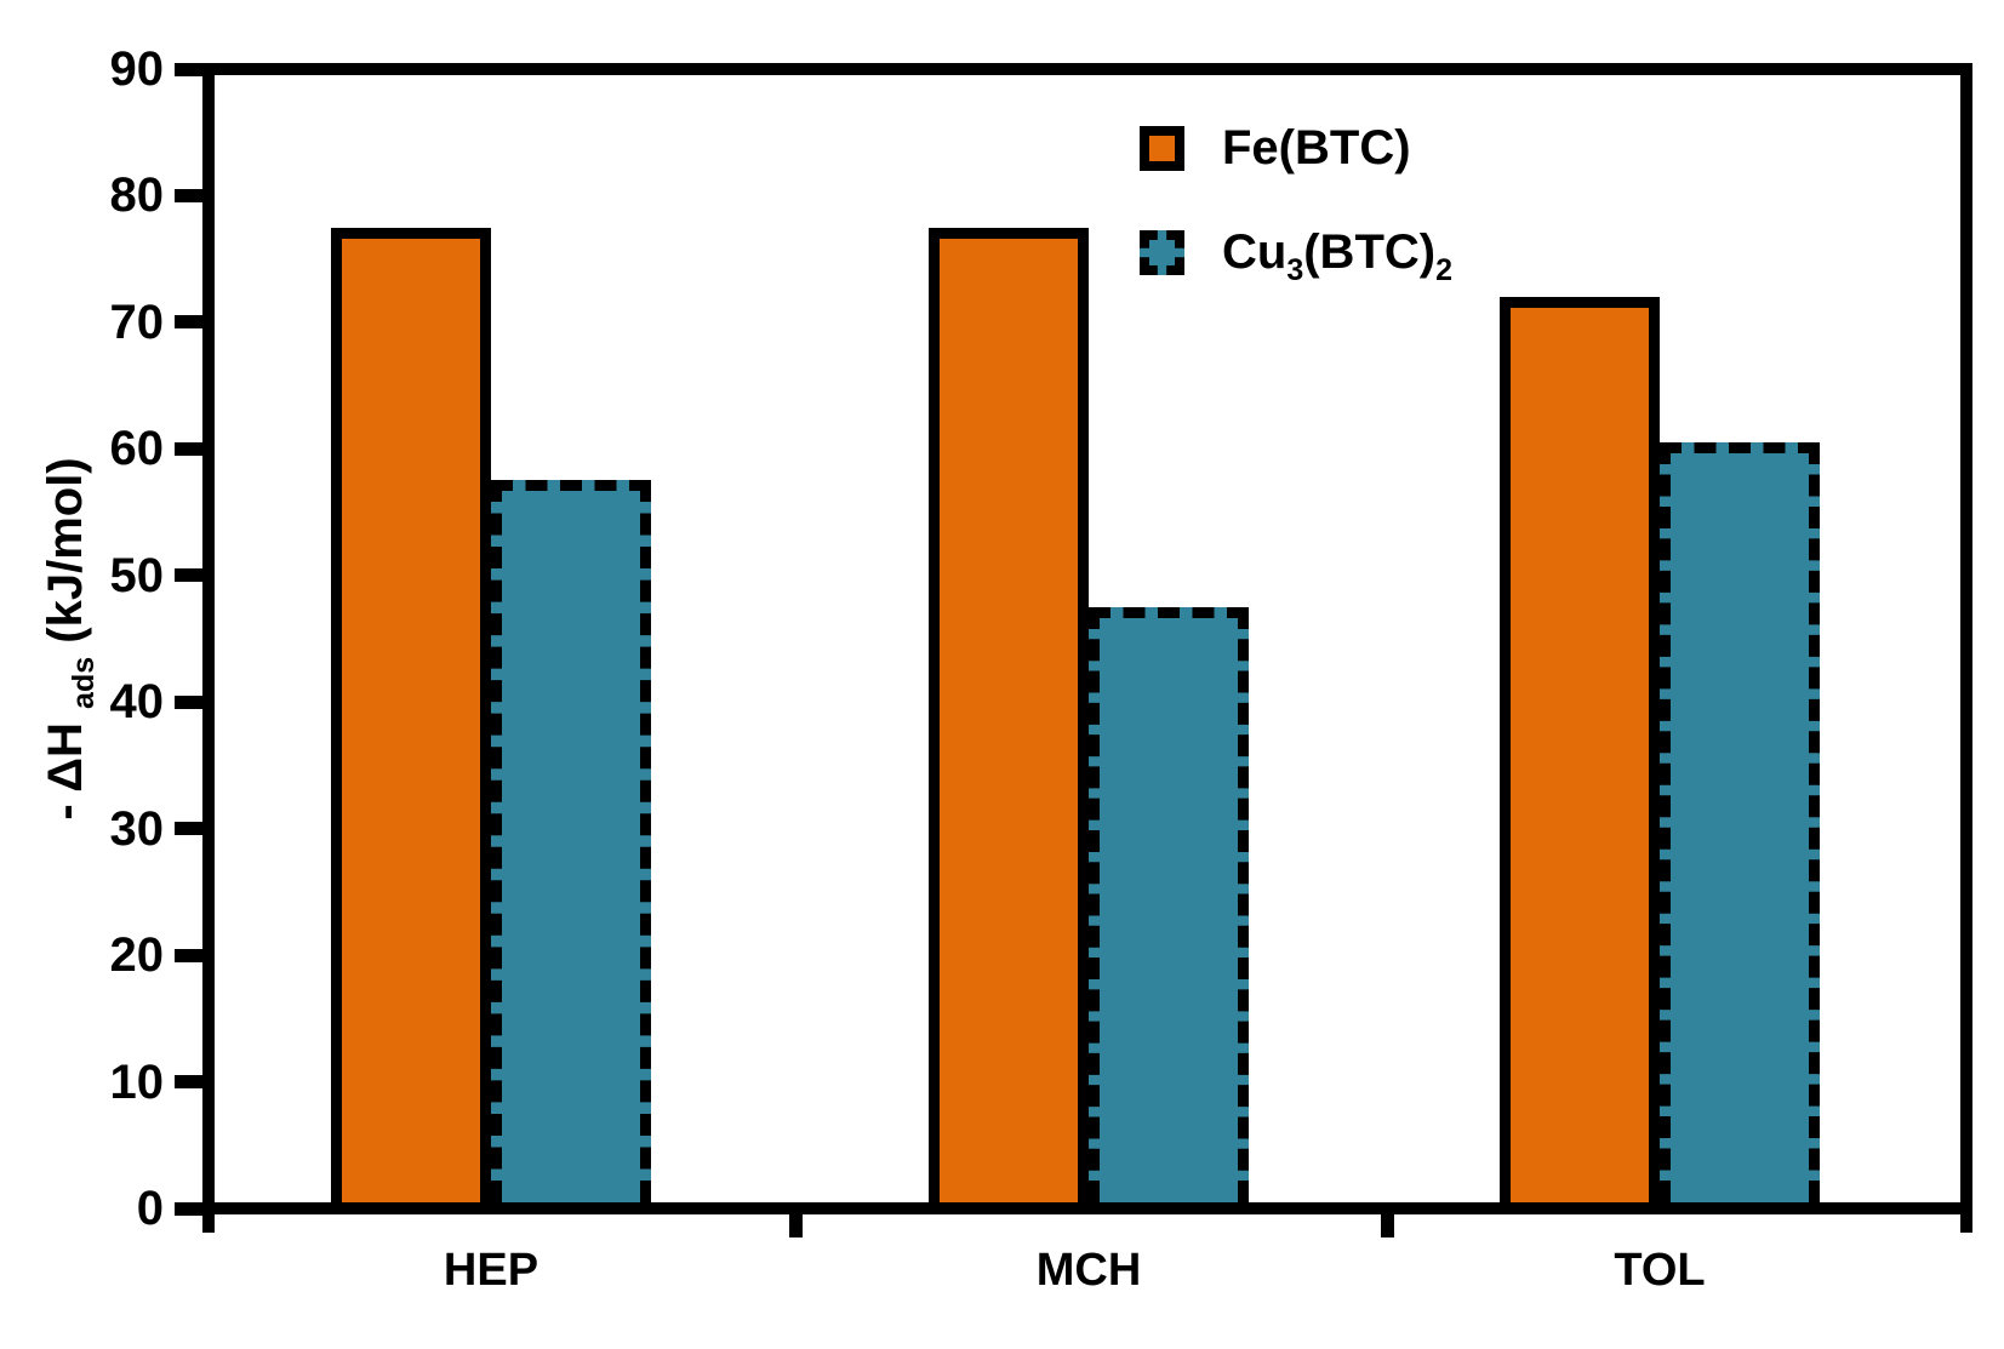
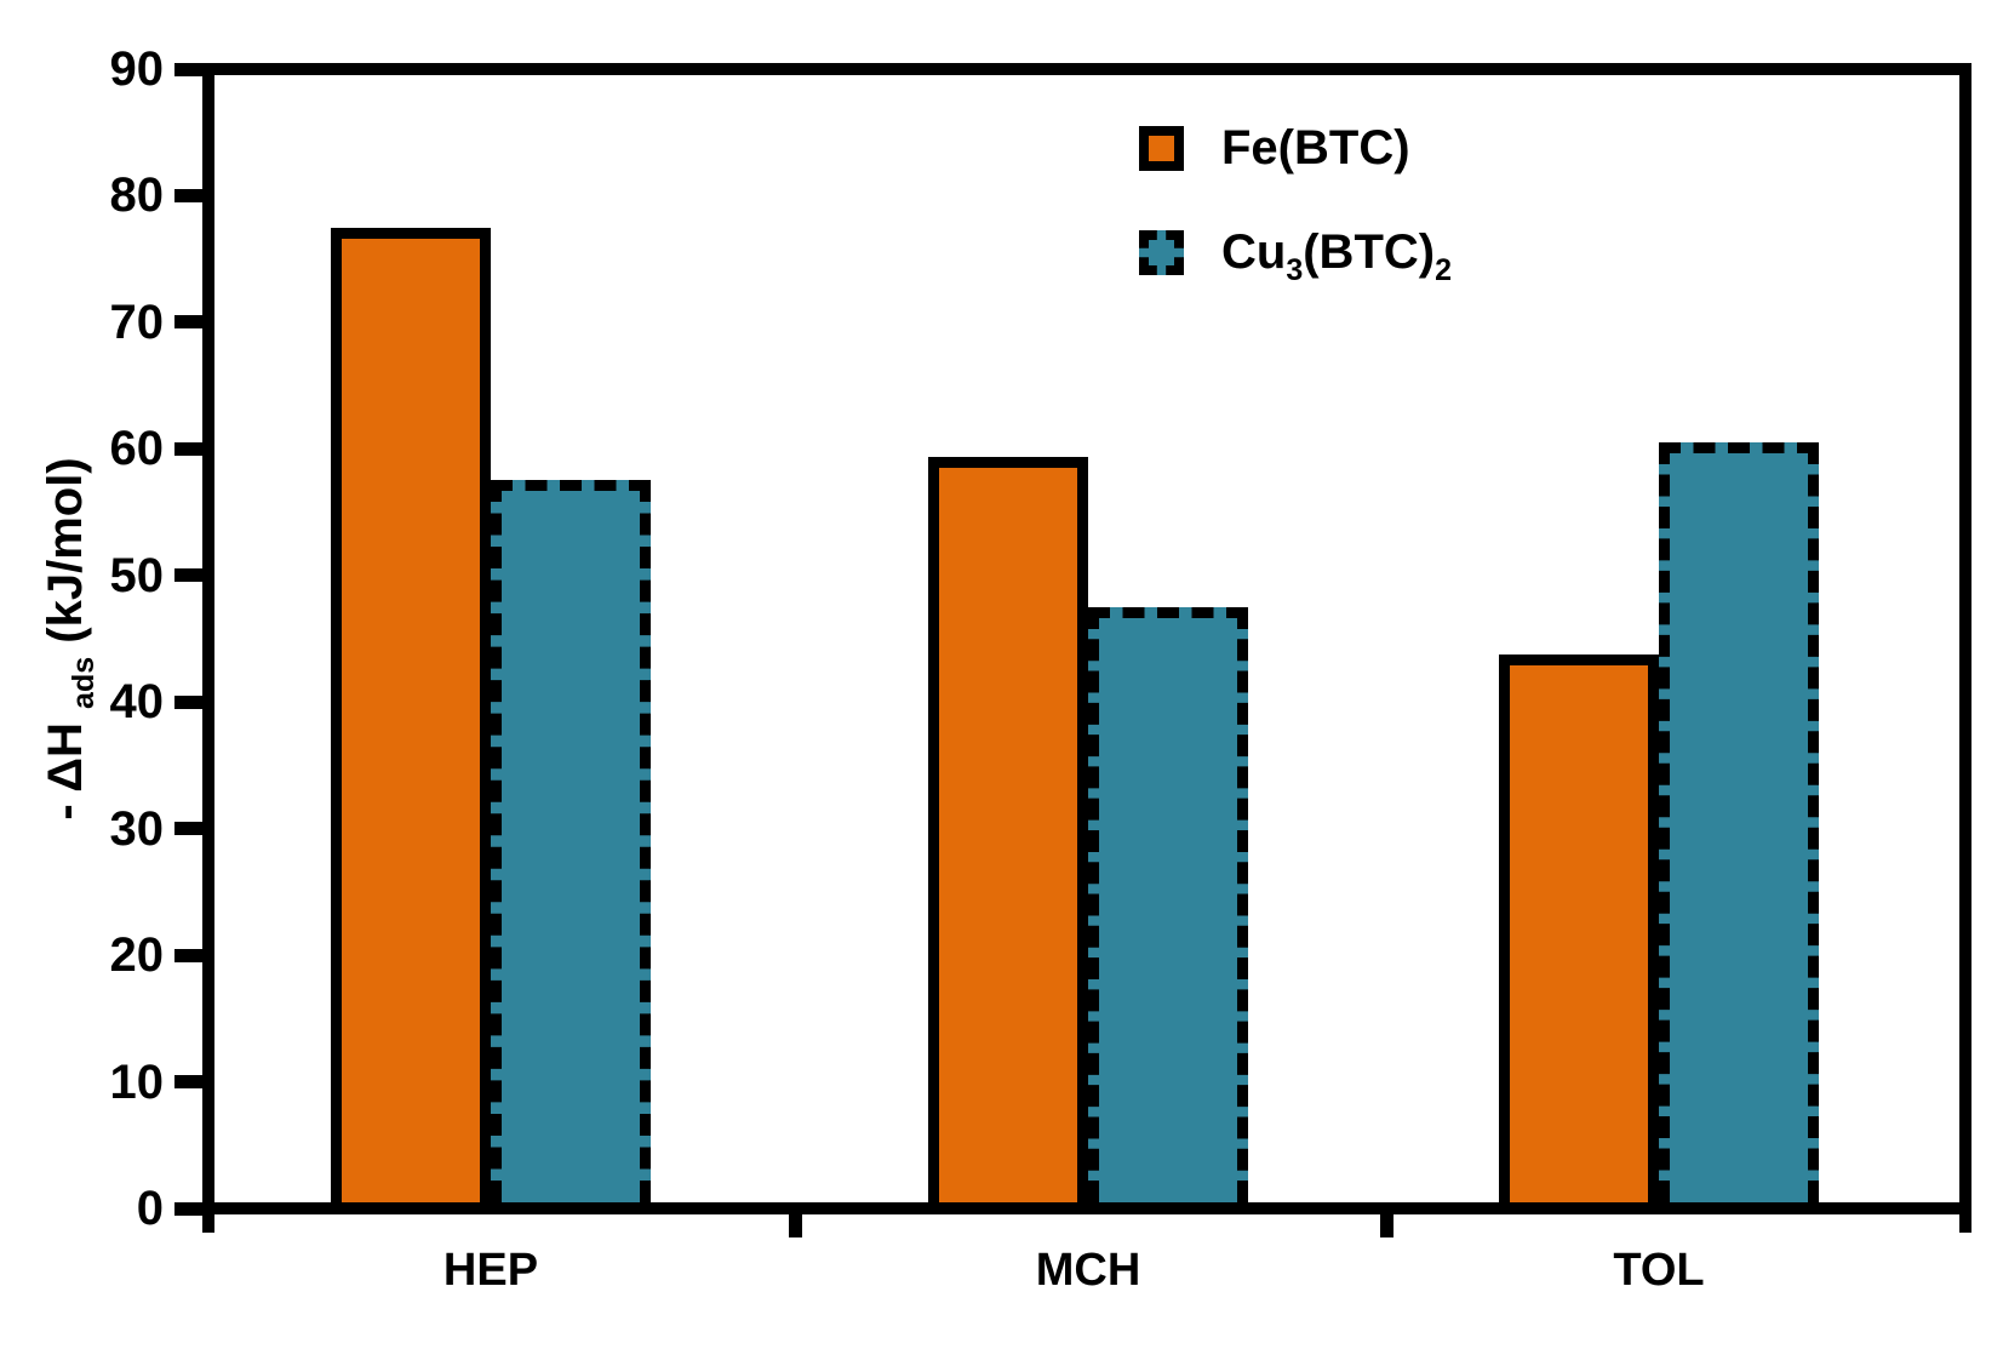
Fe(BTC)/MCH: 77.5 -> 59.4
Fe(BTC)/TOL: 72.0 -> 43.8
